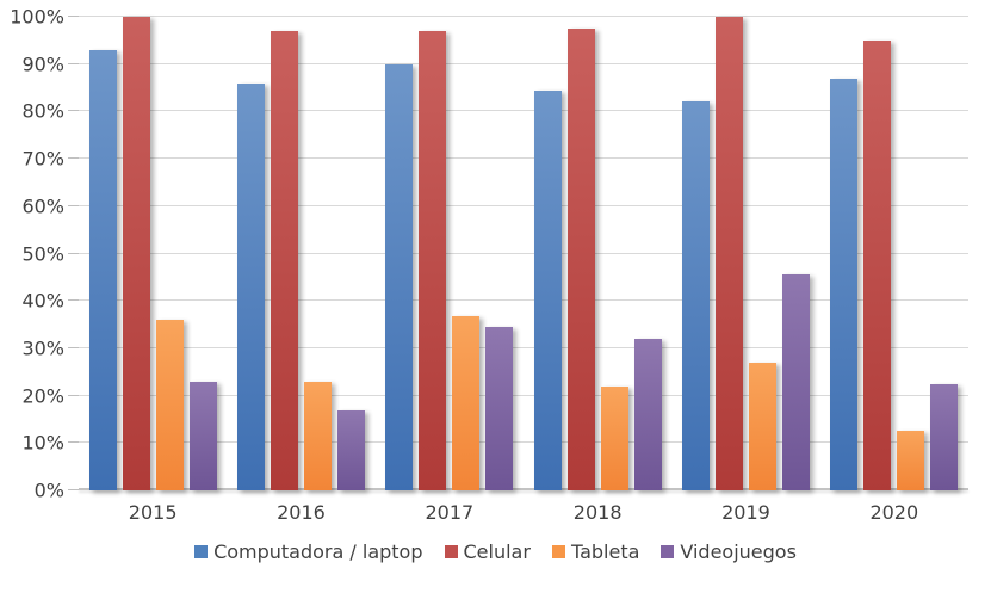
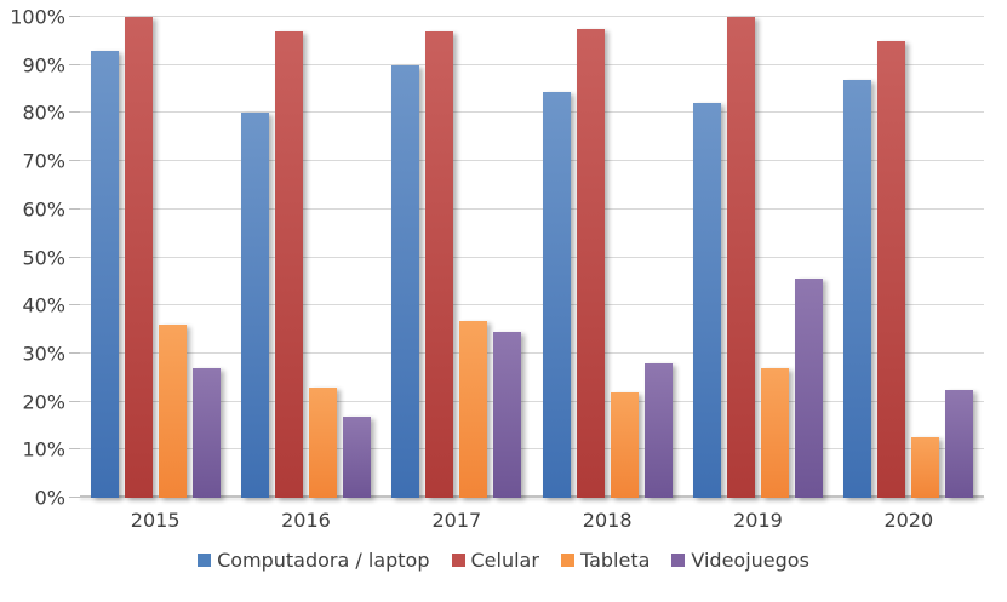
Videojuegos/2015: 23% -> 27%
Computadora / laptop/2016: 86% -> 80%
Videojuegos/2018: 32% -> 28%
